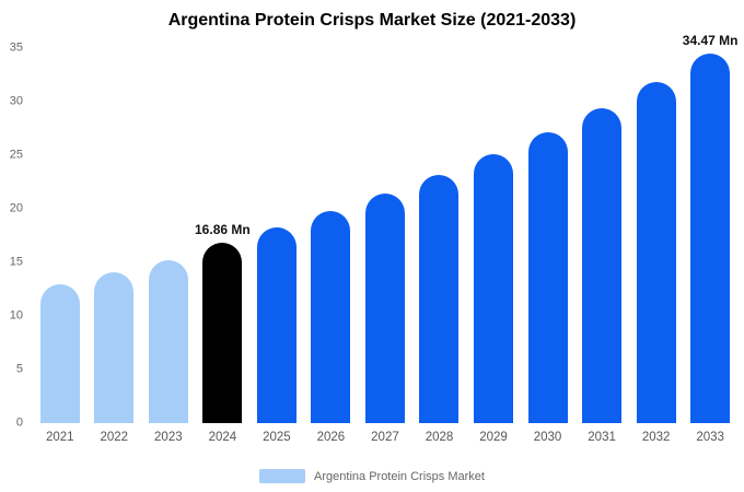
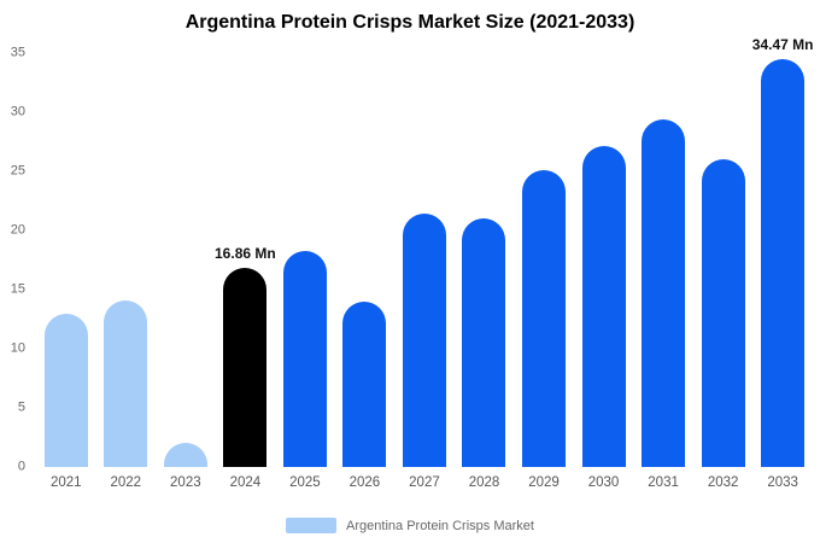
2023: 15 -> 2
2026: 20 -> 14
2028: 23 -> 21
2032: 32 -> 26
